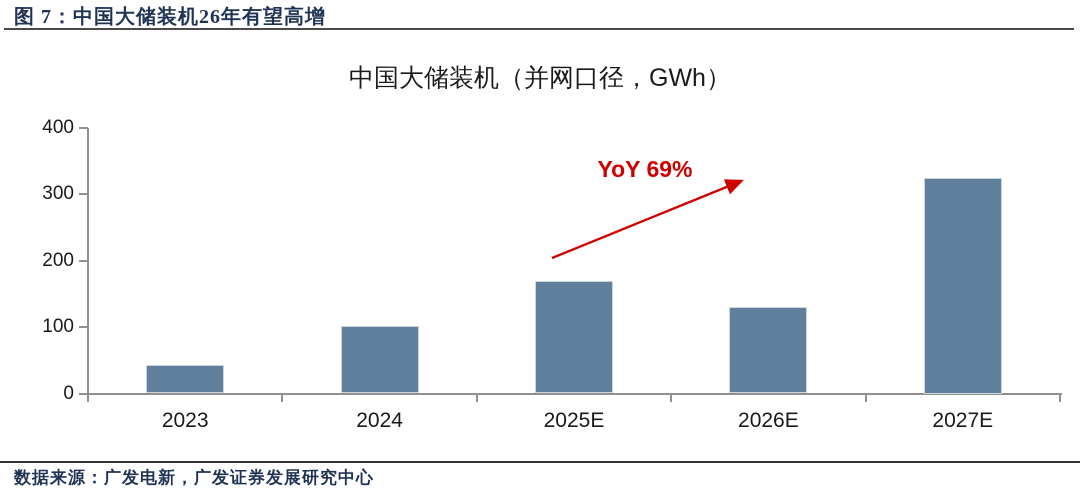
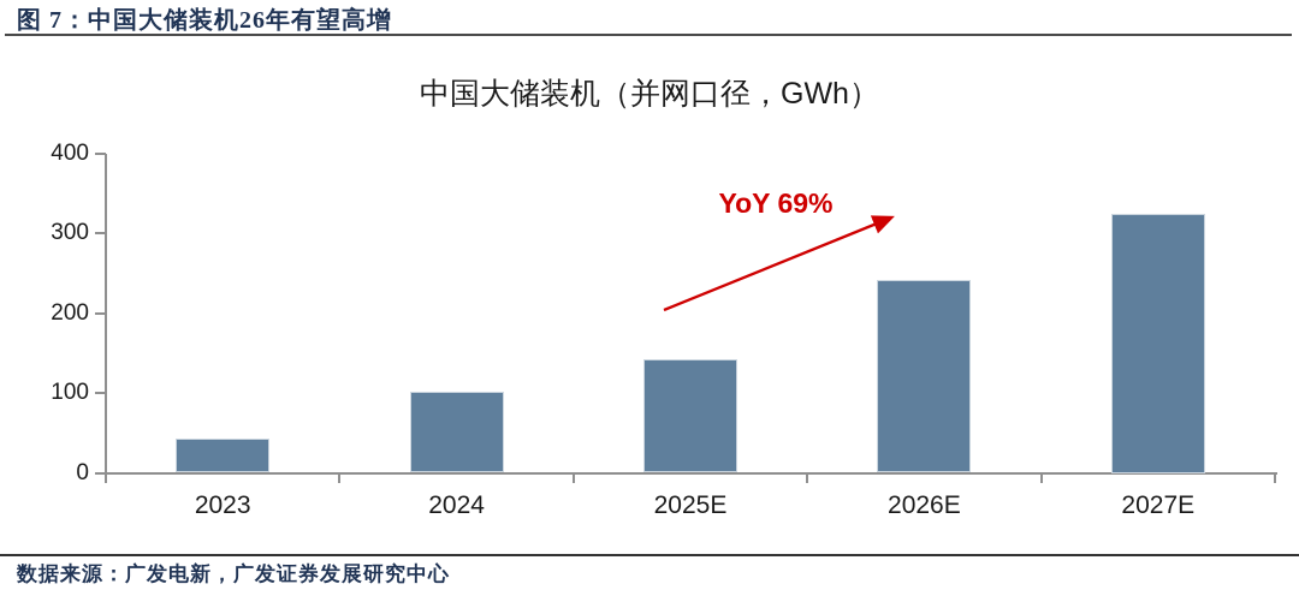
2025E: 170 -> 140
2026E: 130 -> 240
